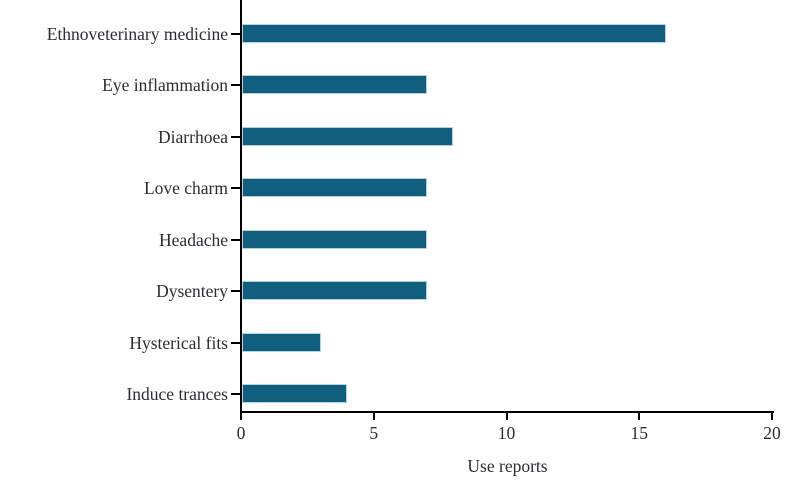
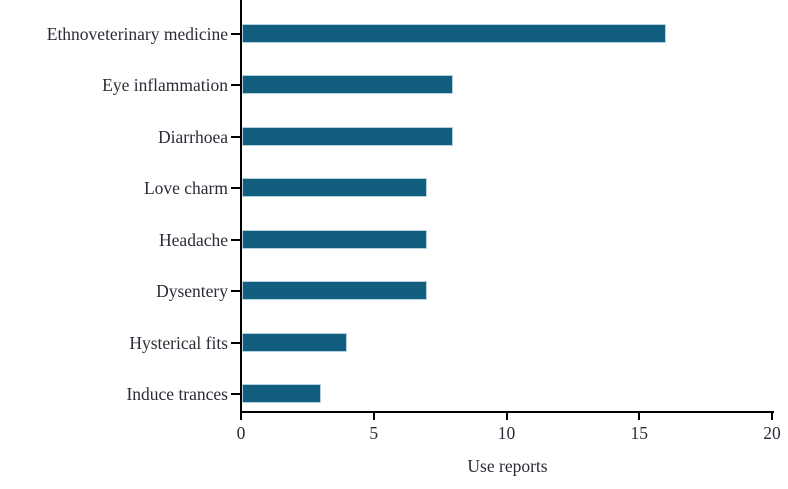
Eye inflammation: 7 -> 8
Hysterical fits: 3 -> 4
Induce trances: 4 -> 3
